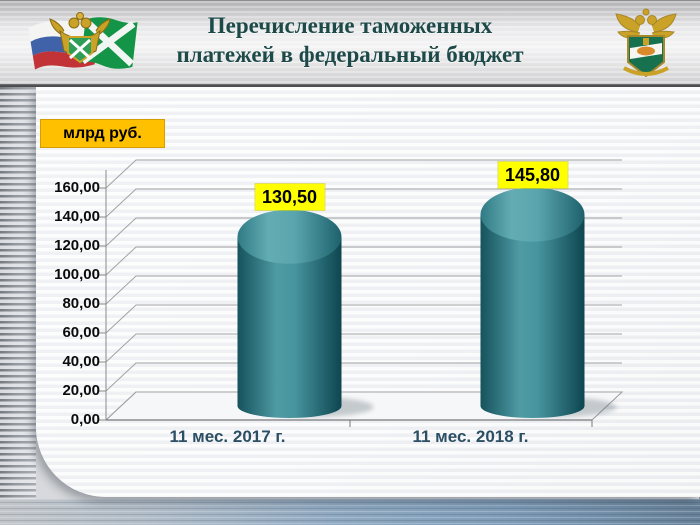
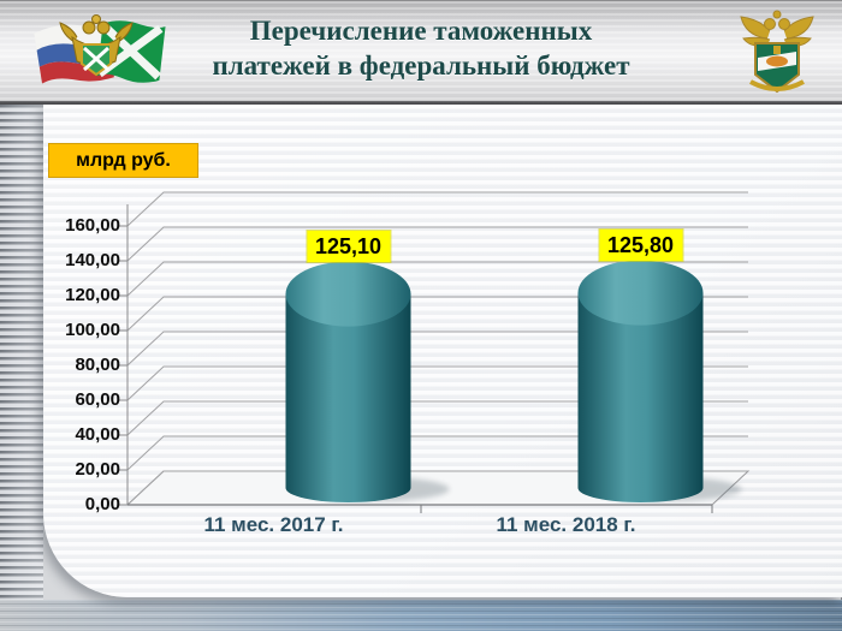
11 мес. 2017 г.: 130,50 -> 125,10
11 мес. 2018 г.: 145,80 -> 125,80
